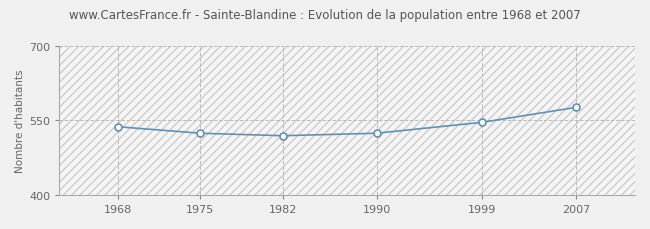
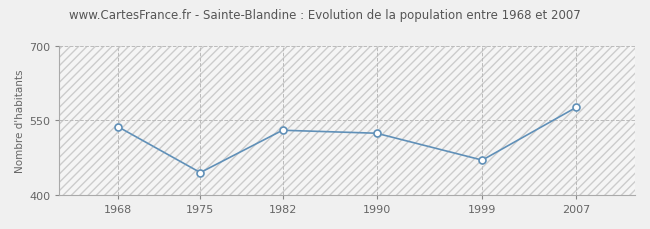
1975: 524 -> 445
1982: 519 -> 530
1999: 546 -> 470
